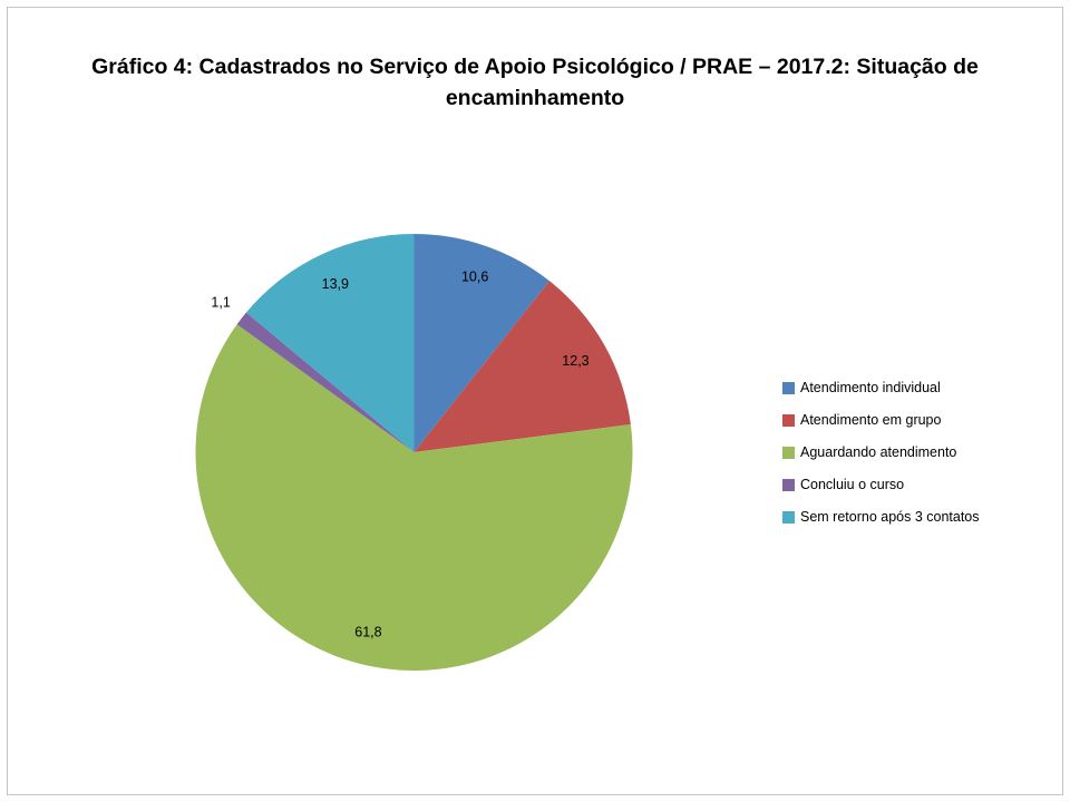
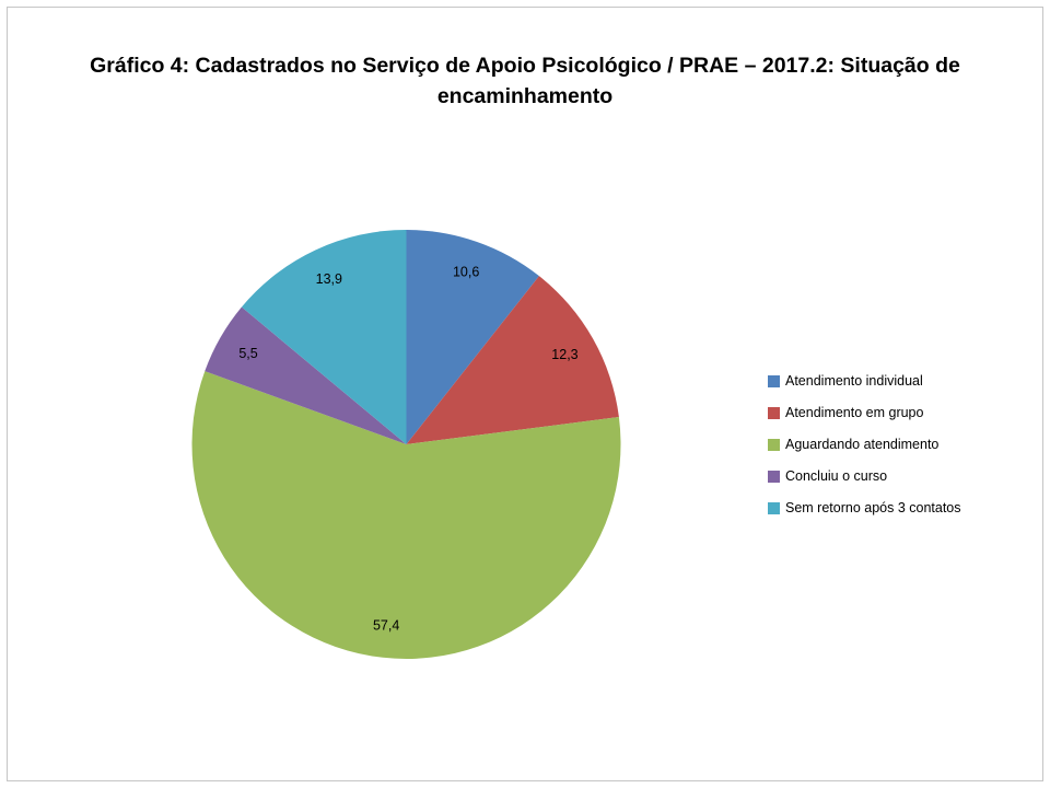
Aguardando atendimento: 61,8 -> 57,4
Concluiu o curso: 1,1 -> 5,5
